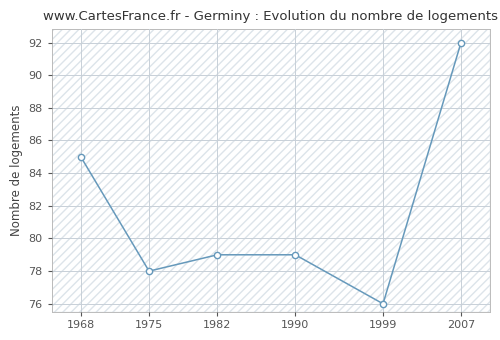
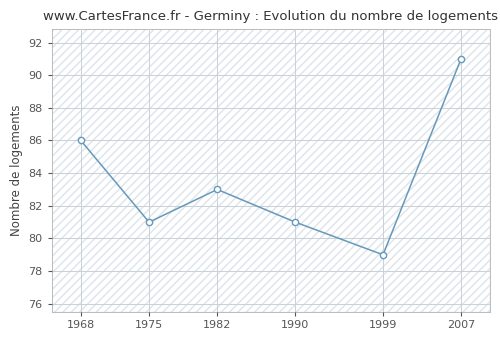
1968: 85 -> 86
1975: 78 -> 81
1982: 79 -> 83
1990: 79 -> 81
1999: 76 -> 79
2007: 92 -> 91
